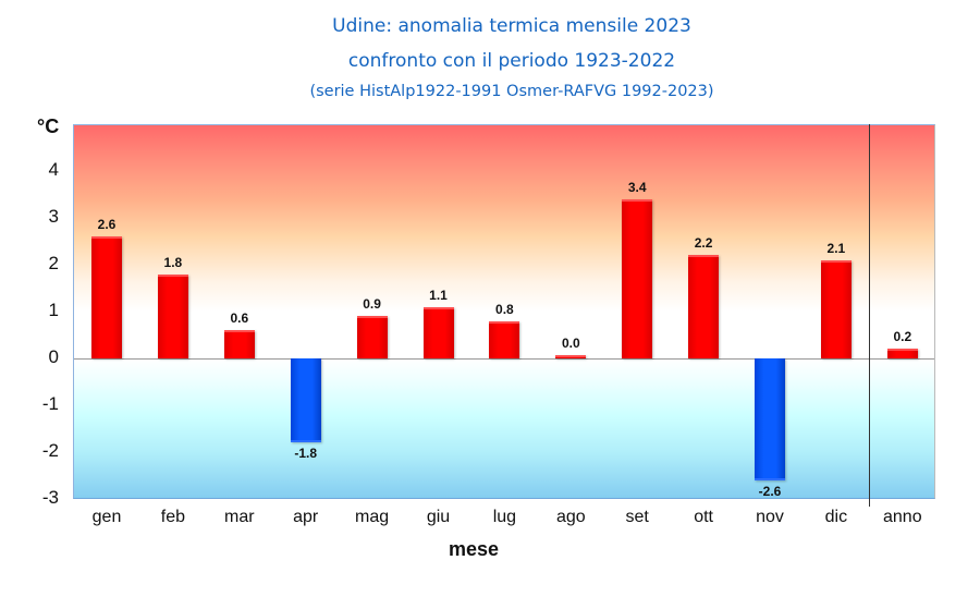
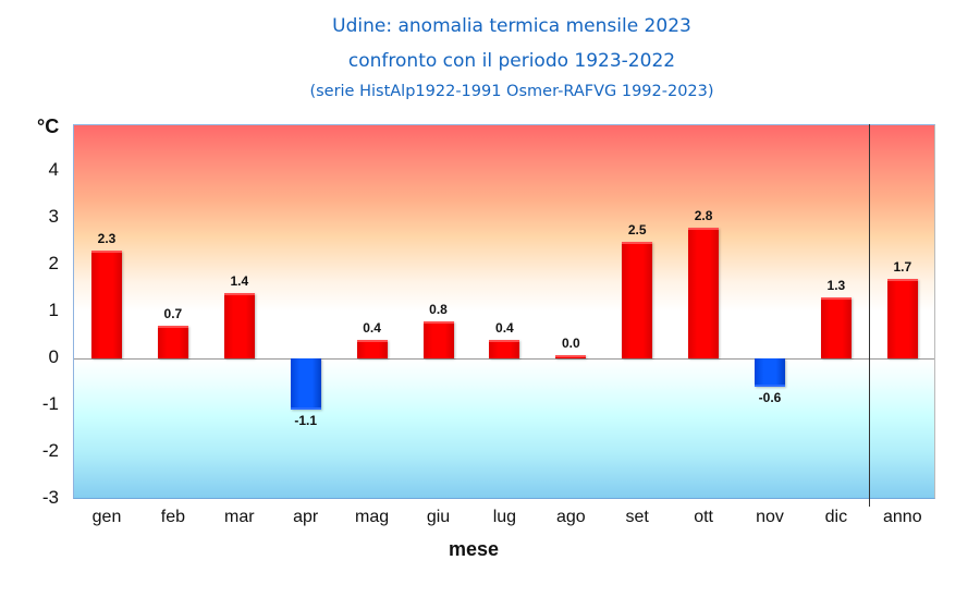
gen: 2.6 -> 2.3
feb: 1.8 -> 0.7
mar: 0.6 -> 1.4
apr: -1.8 -> -1.1
mag: 0.9 -> 0.4
giu: 1.1 -> 0.8
lug: 0.8 -> 0.4
set: 3.4 -> 2.5
ott: 2.2 -> 2.8
nov: -2.6 -> -0.6
dic: 2.1 -> 1.3
anno: 0.2 -> 1.7
